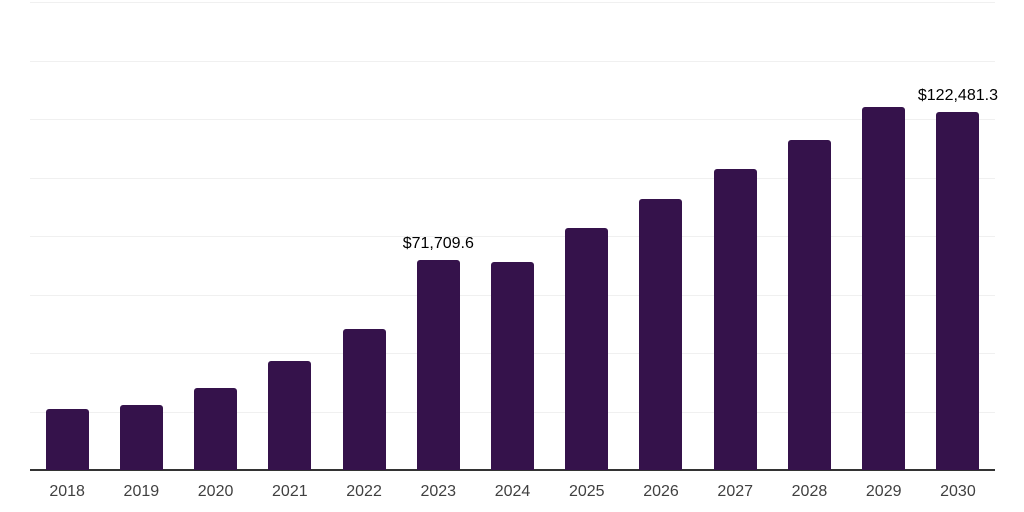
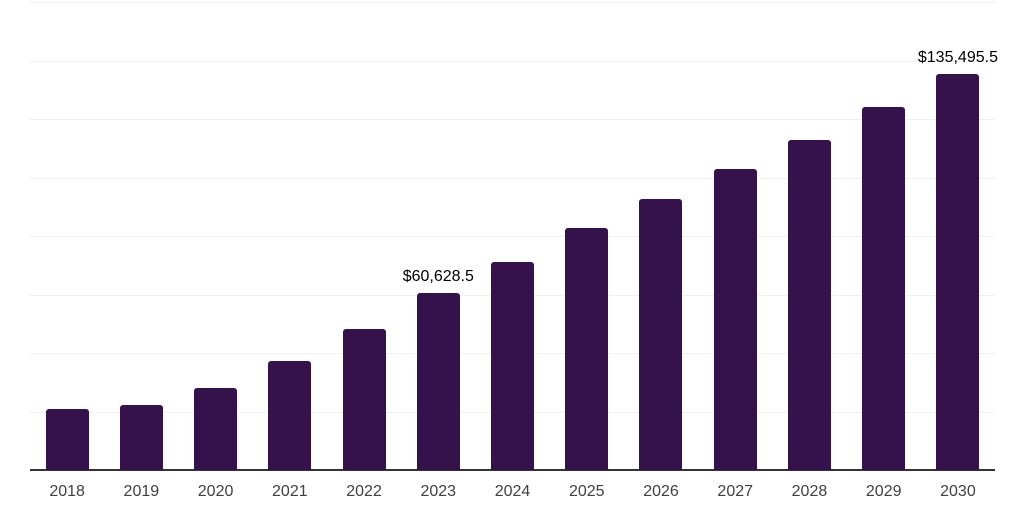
2023: $71,709.6 -> $60,628.5
2030: $122,481.3 -> $135,495.5
